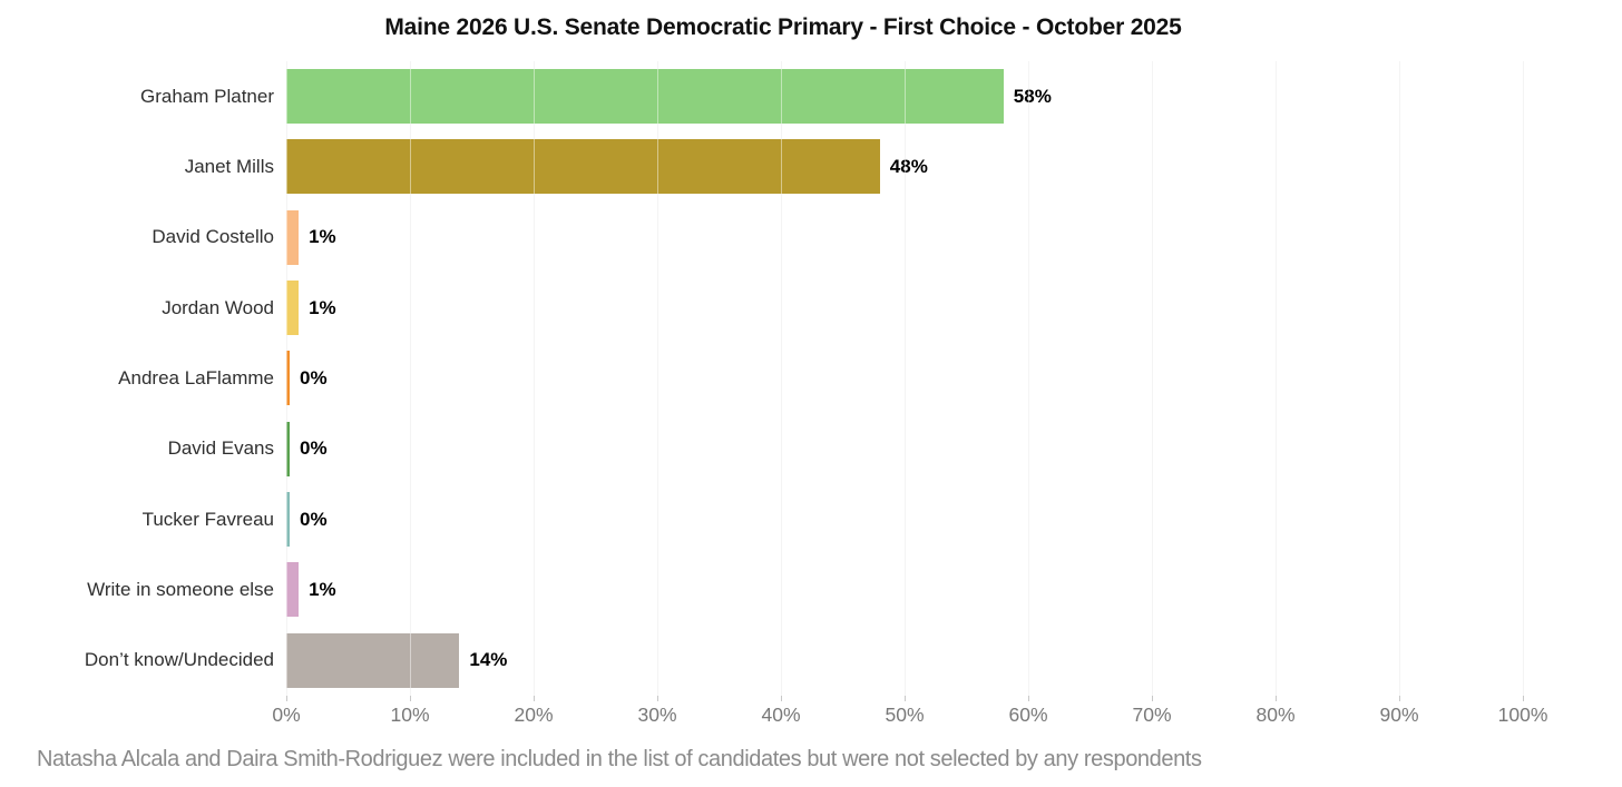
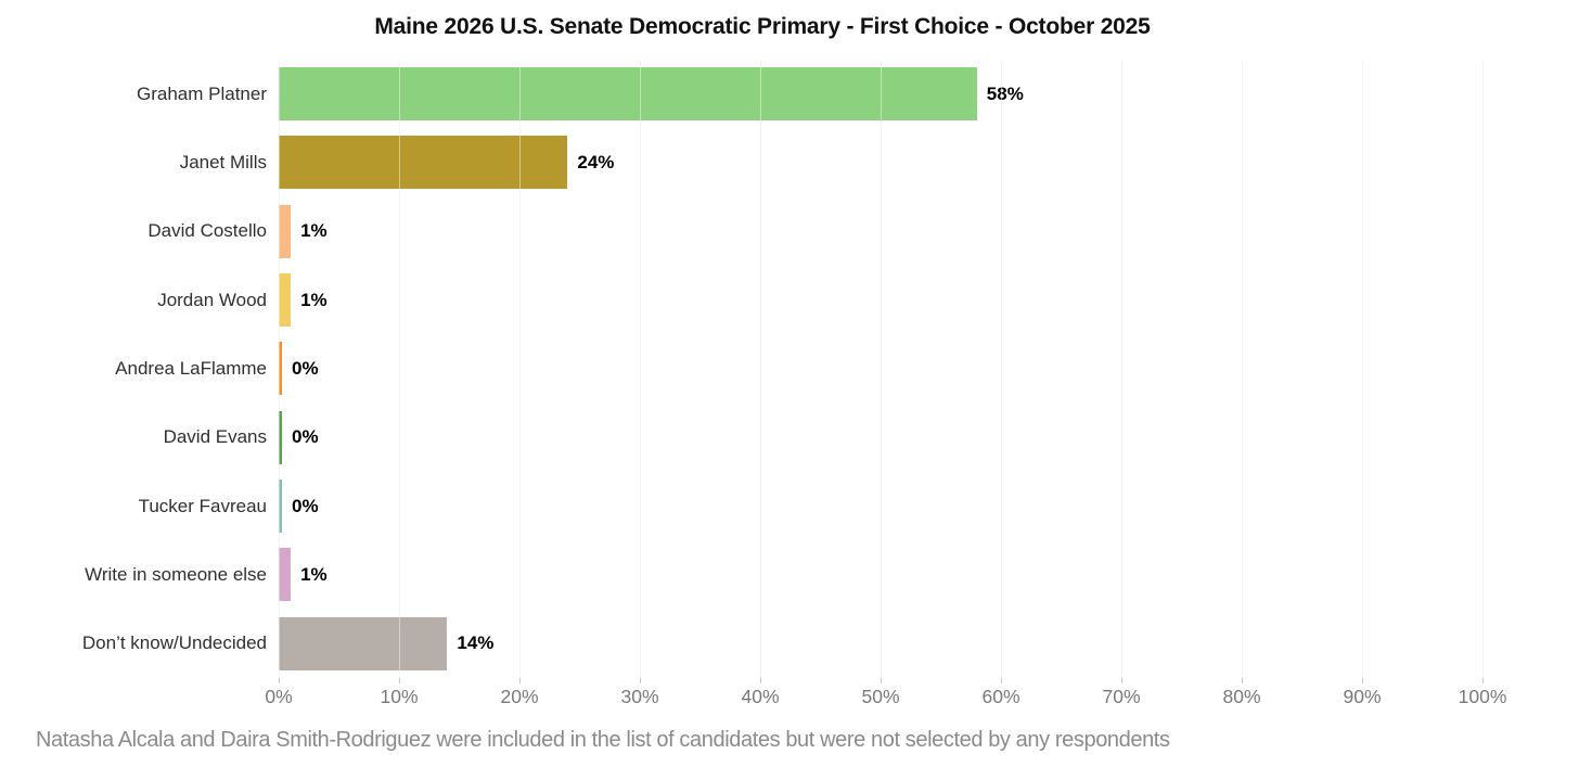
Janet Mills: 48% -> 24%
